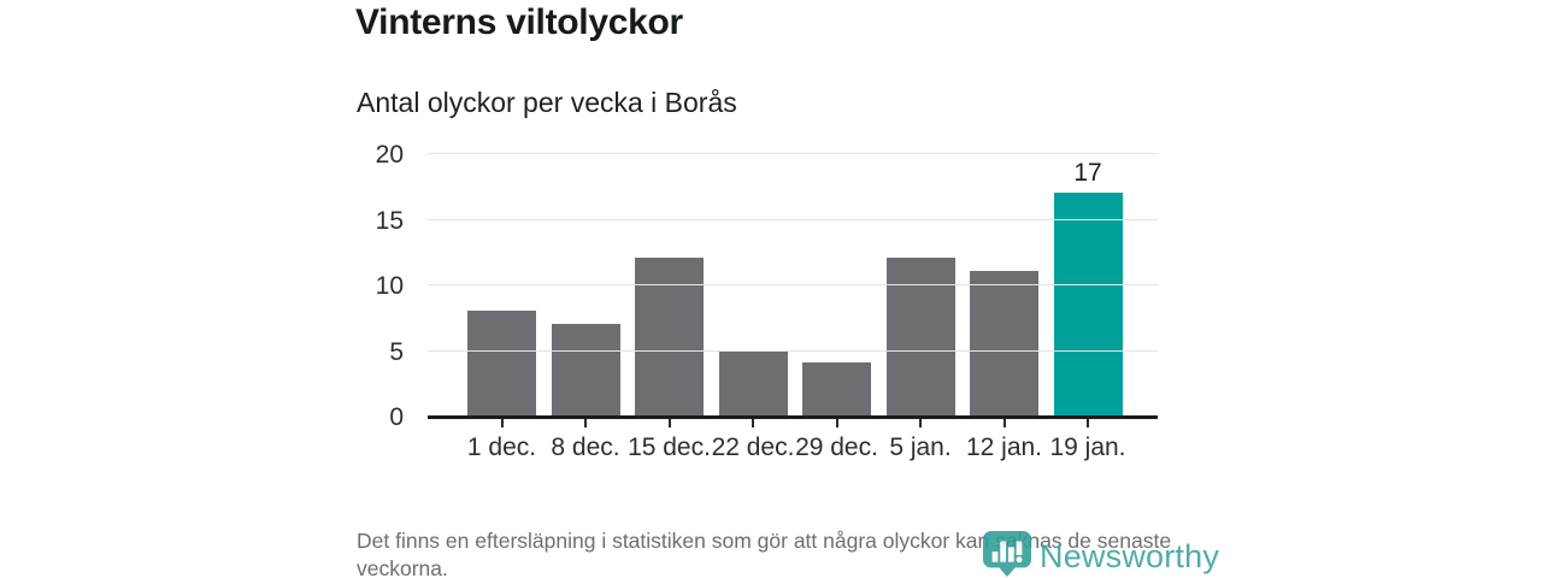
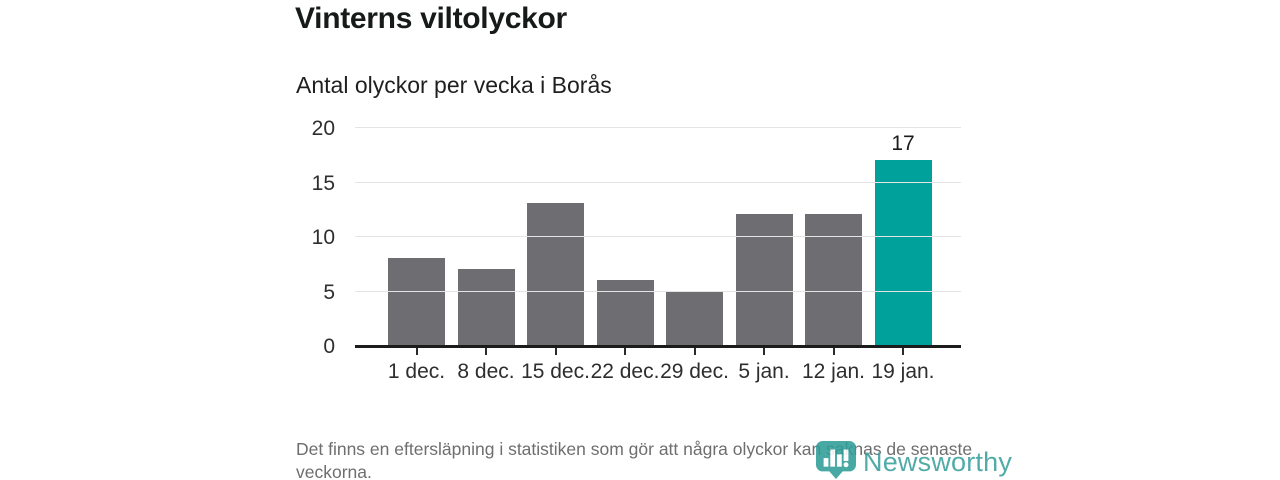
15 dec.: 12 -> 13
22 dec.: 5 -> 6
29 dec.: 4 -> 5
12 jan.: 11 -> 12
